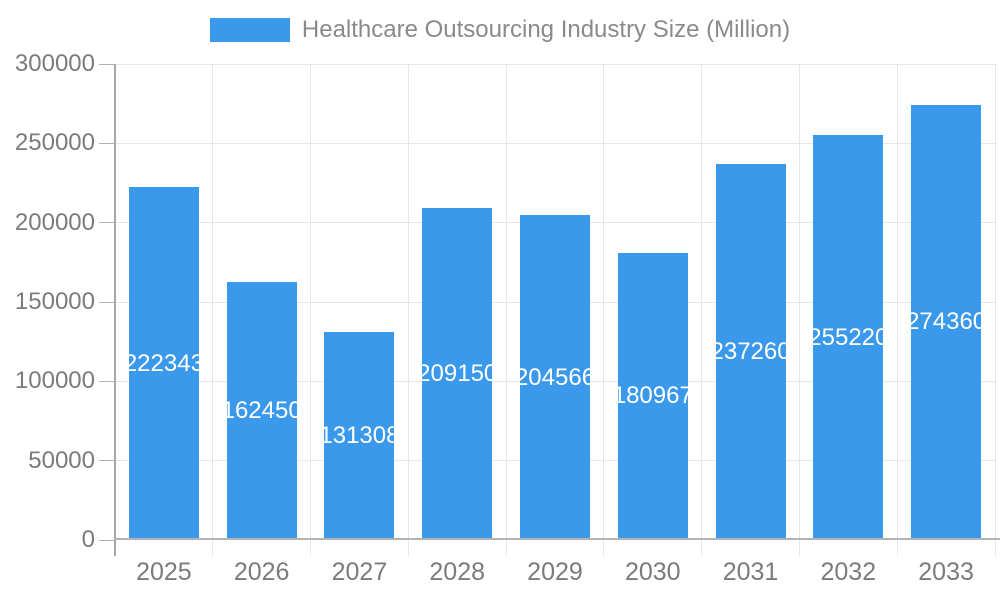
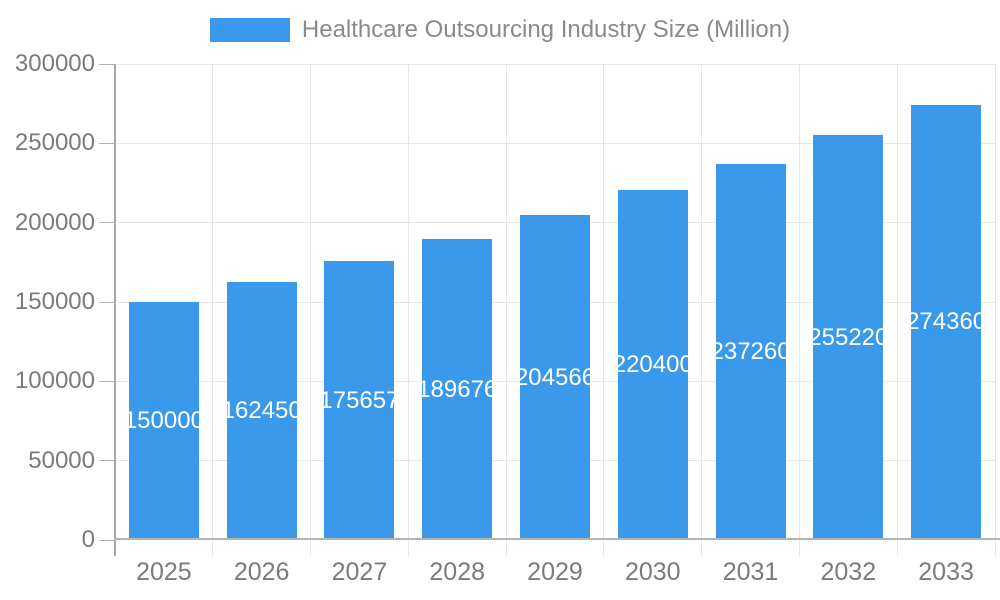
2025: 222343 -> 150000
2027: 131308 -> 175657
2028: 209150 -> 189676
2030: 180967 -> 220400
